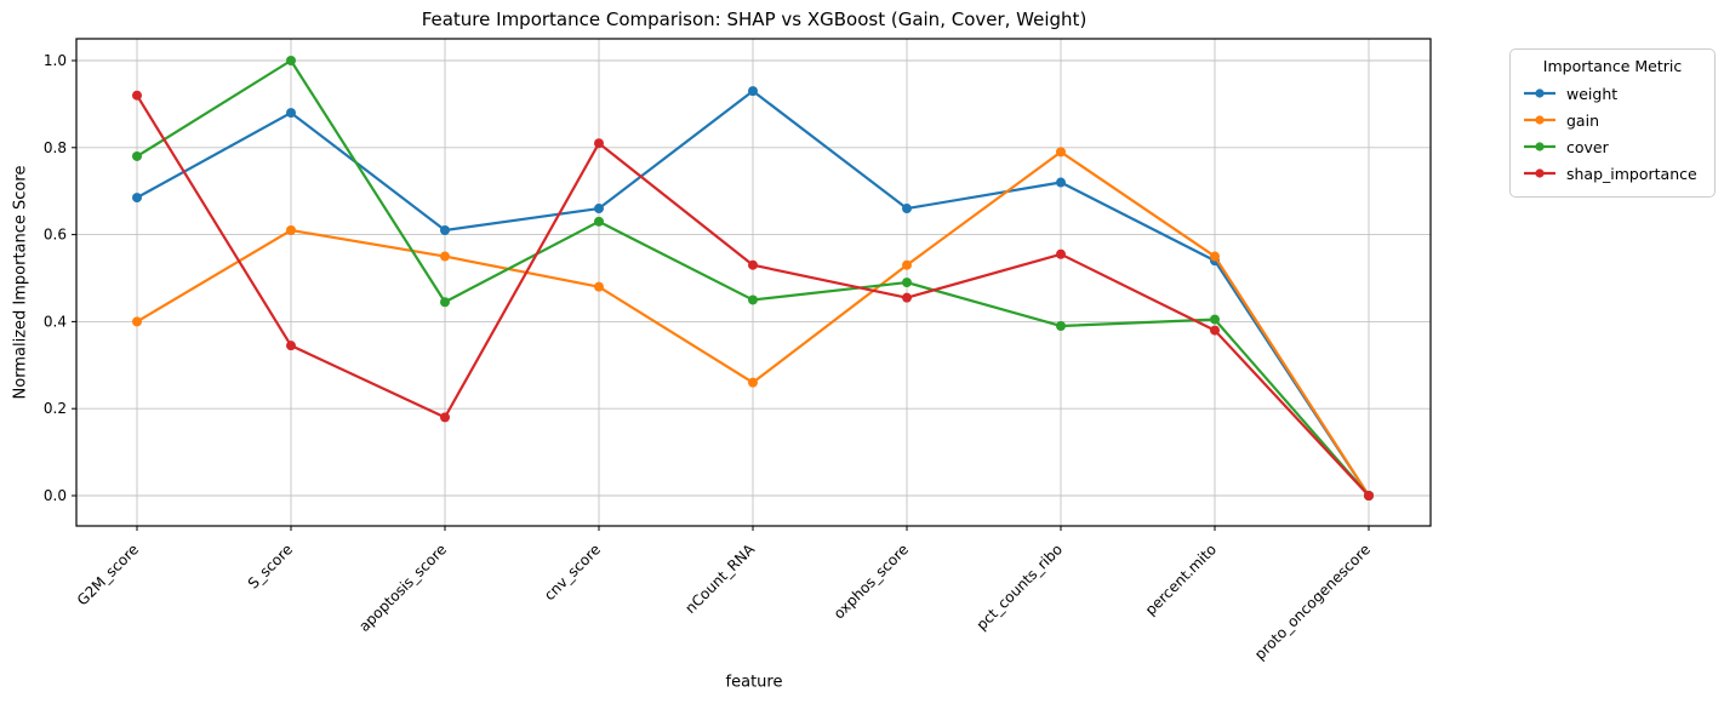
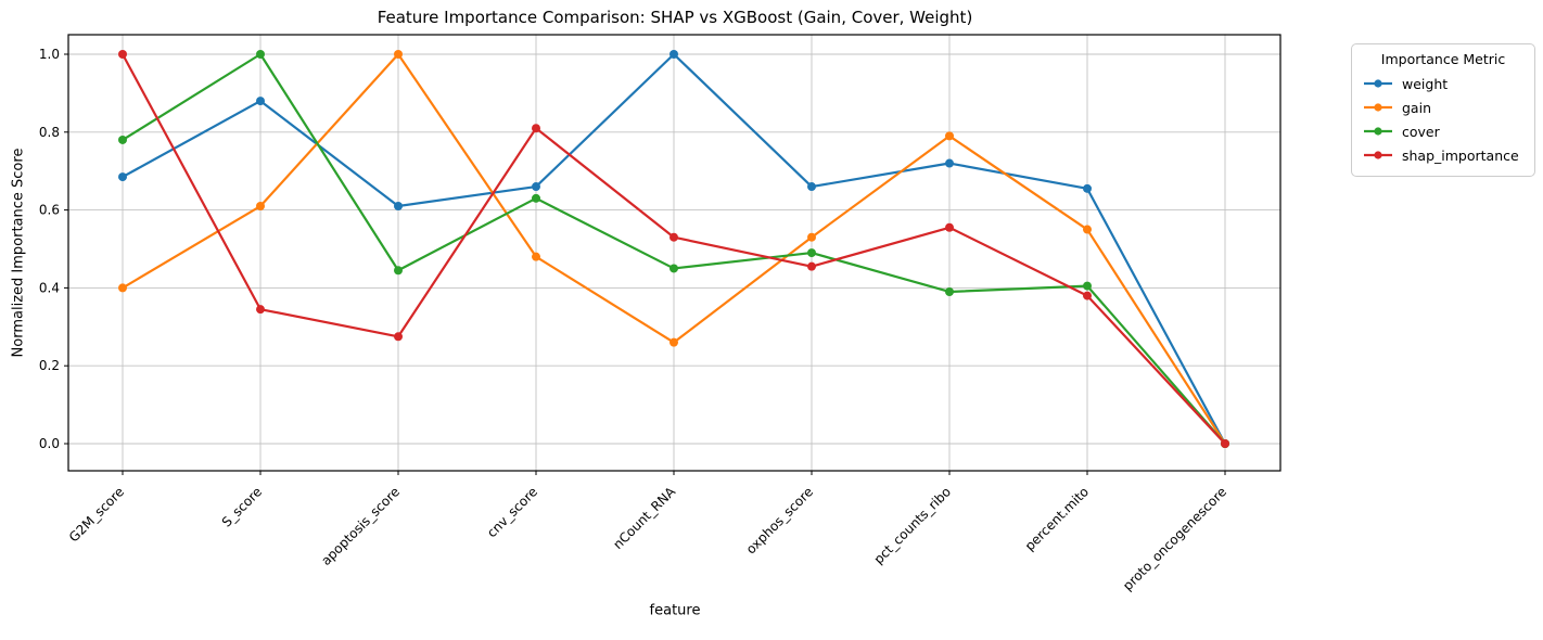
shap_importance/G2M_score: 0.92 -> 1.00
gain/apoptosis_score: 0.55 -> 1.00
shap_importance/apoptosis_score: 0.18 -> 0.28
weight/nCount_RNA: 0.93 -> 1.00
weight/percent.mito: 0.54 -> 0.66
